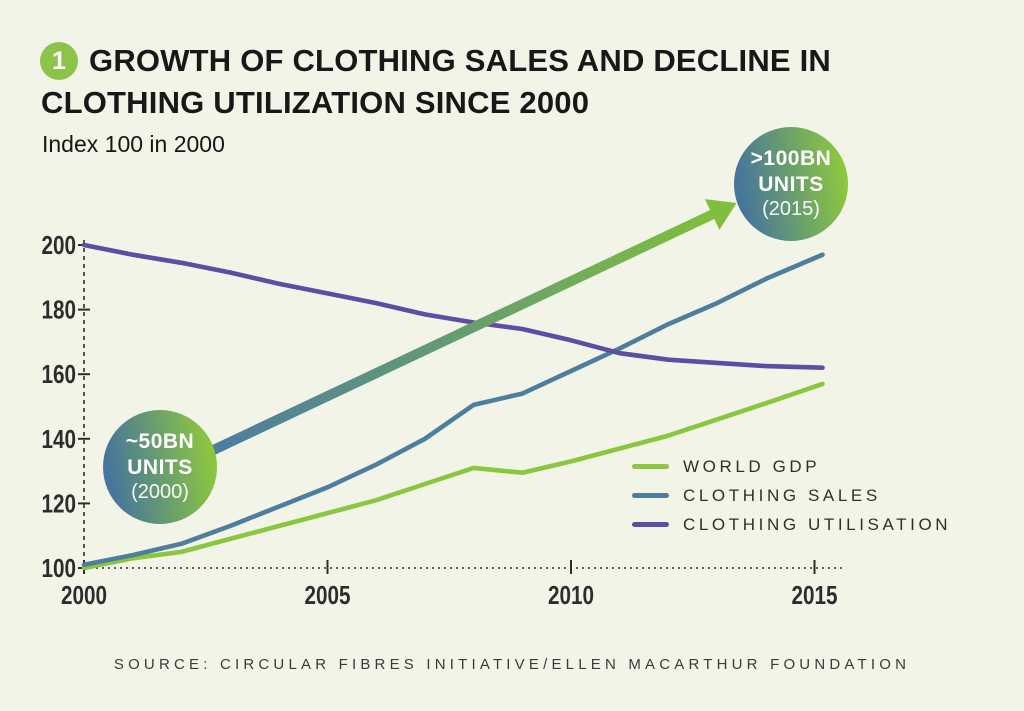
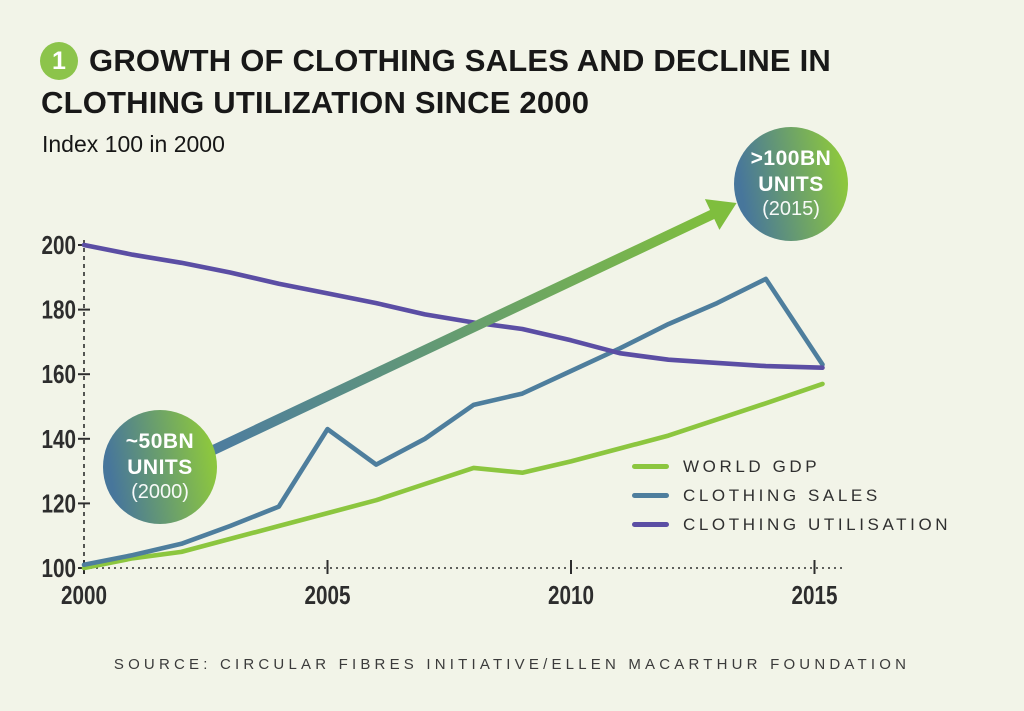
CLOTHING SALES/2005: 125 -> 143
CLOTHING SALES/2015: 197 -> 163
